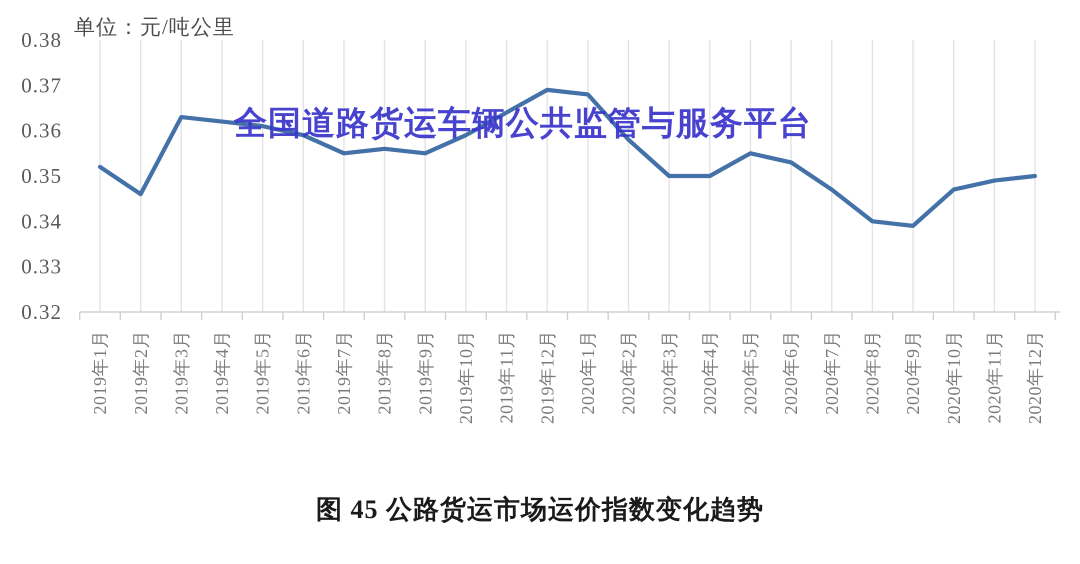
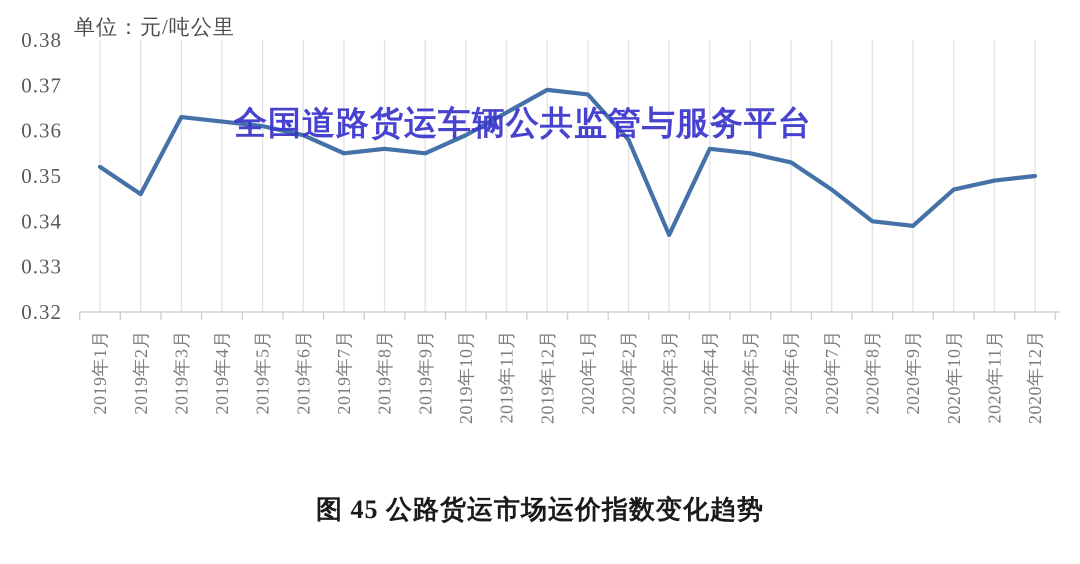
2020年3月: 0.350 -> 0.337
2020年4月: 0.350 -> 0.356
